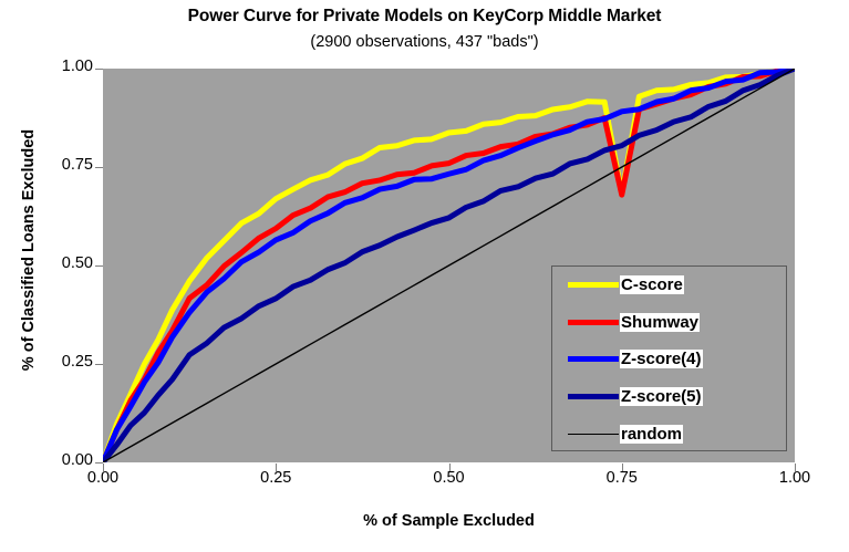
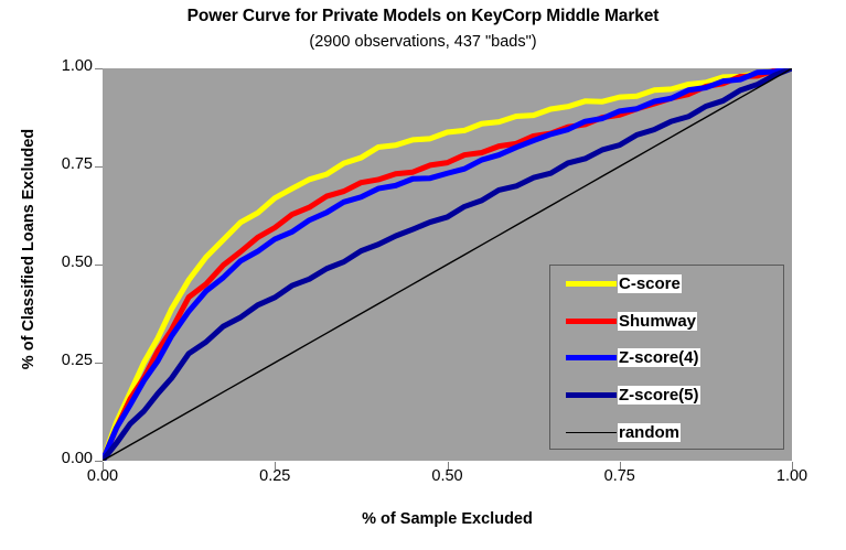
C-score/0.75: 0.68 -> 0.93
Shumway/0.75: 0.68 -> 0.88
